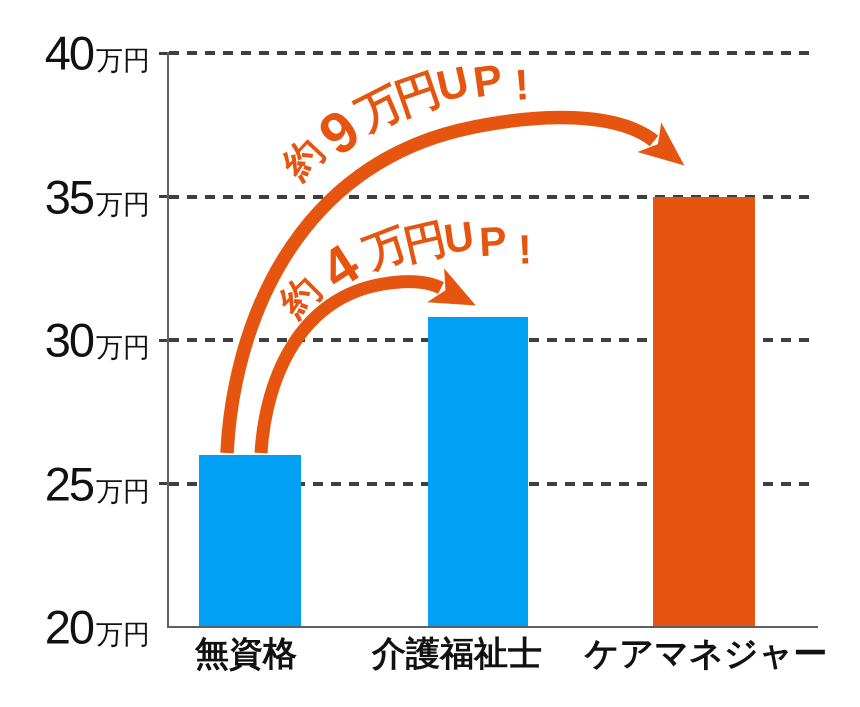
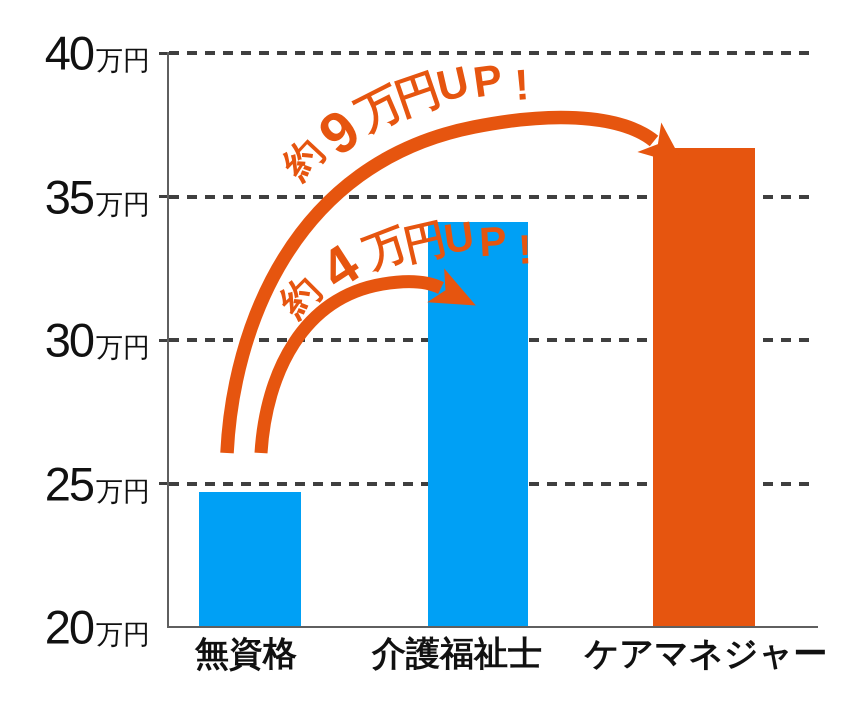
無資格: 26.0 -> 24.7
介護福祉士: 30.8 -> 34.1
ケアマネジャー: 35.0 -> 36.7
